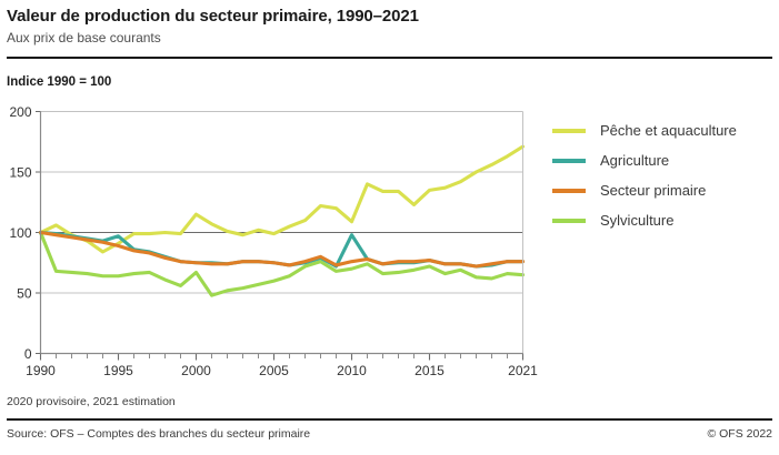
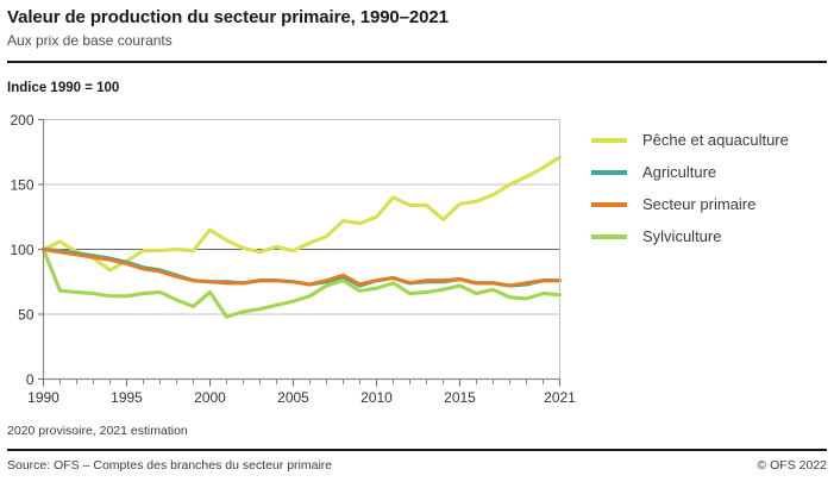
Agriculture/1995: 97 -> 90
Pêche et aquaculture/2010: 109 -> 125
Agriculture/2010: 98 -> 76
